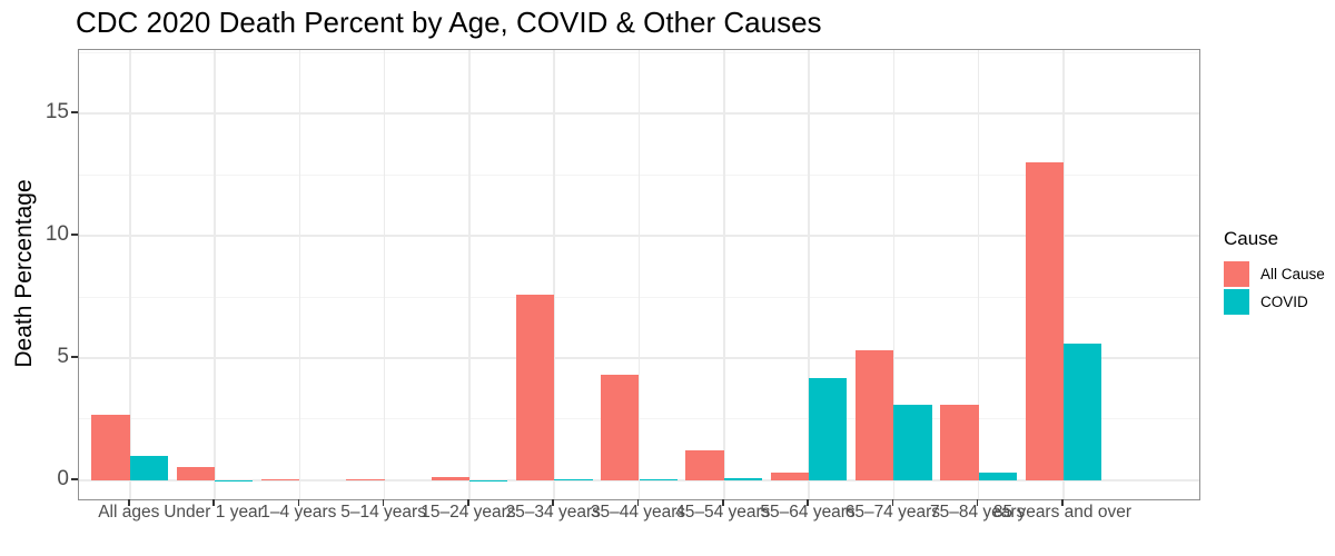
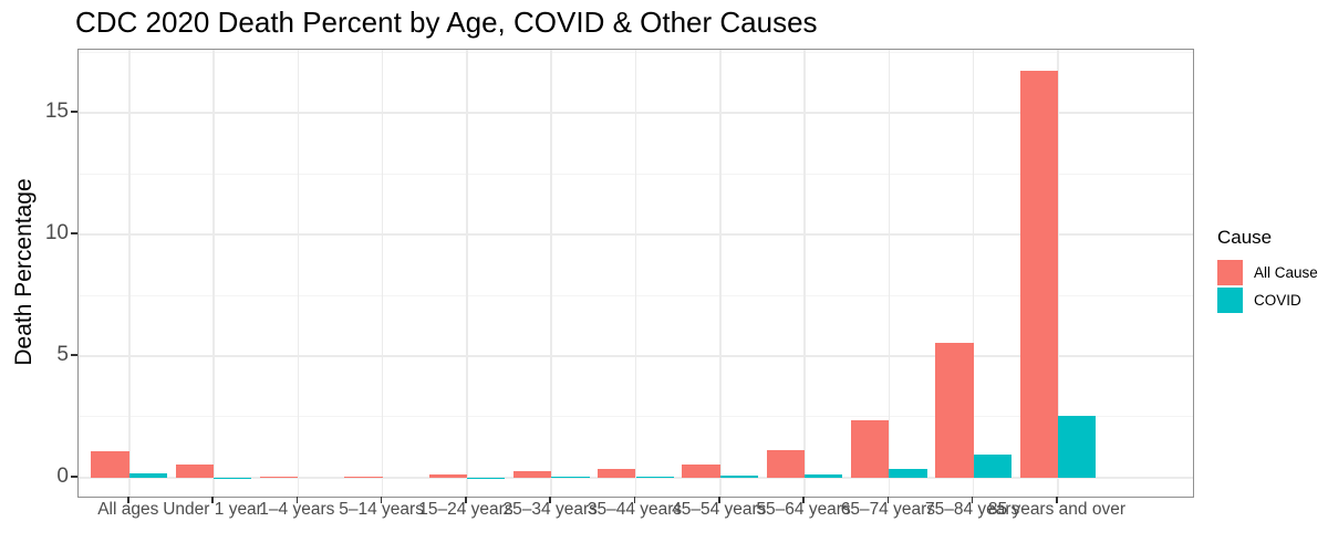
All Cause/All ages: 2.7 -> 1.1
COVID/All ages: 1.0 -> 0.2
All Cause/25–34 years: 7.6 -> 0.2
All Cause/35–44 years: 4.3 -> 0.3
All Cause/45–54 years: 1.2 -> 0.5
All Cause/55–64 years: 0.3 -> 1.1
COVID/55–64 years: 4.2 -> 0.1
All Cause/65–74 years: 5.3 -> 2.4
COVID/65–74 years: 3.1 -> 0.4
All Cause/75–84 years: 3.1 -> 5.6
COVID/75–84 years: 0.3 -> 1.0
All Cause/85 years and over: 13.0 -> 16.8
COVID/85 years and over: 5.6 -> 2.5
